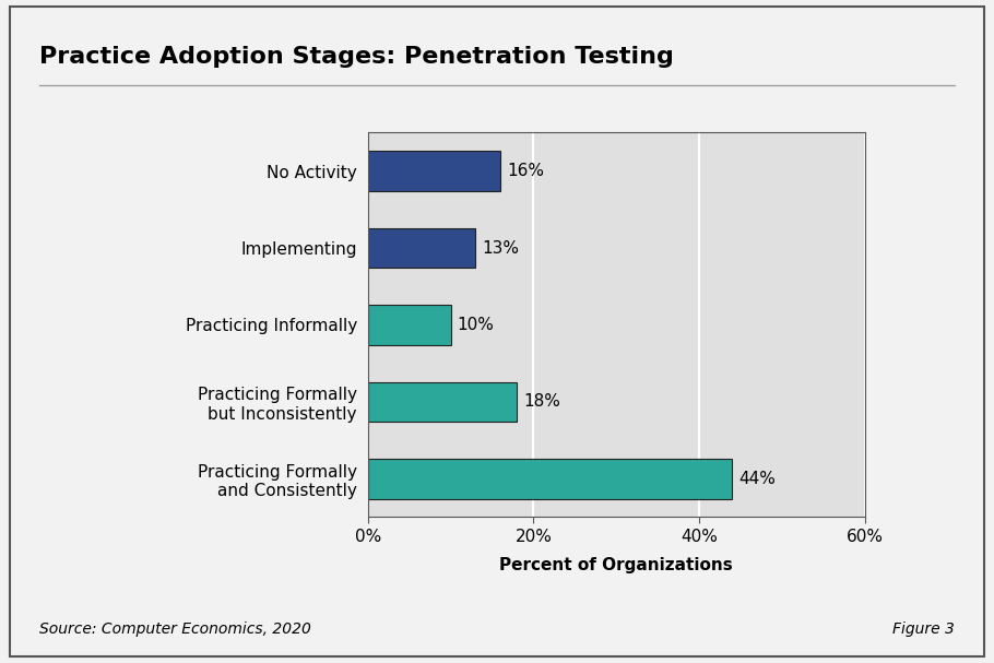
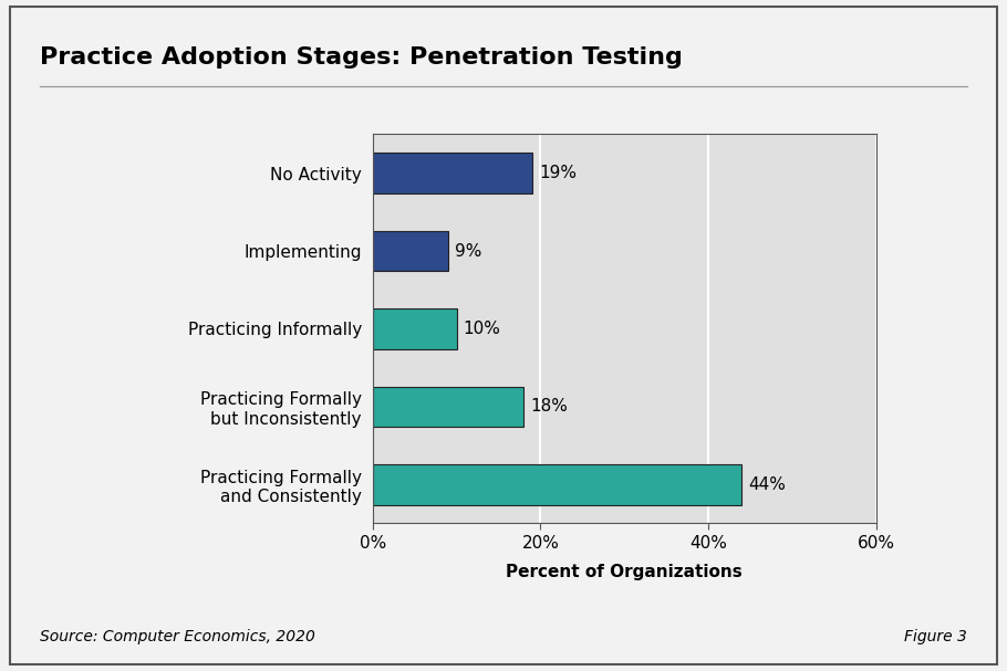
No Activity: 16% -> 19%
Implementing: 13% -> 9%
